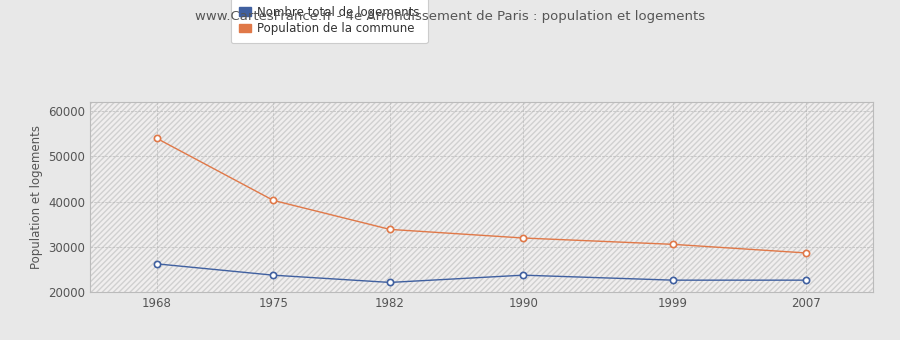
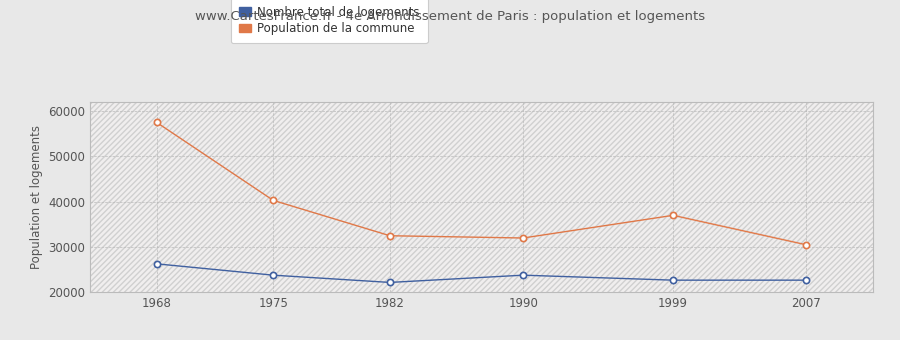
Population de la commune/1968: 54000 -> 57500
Population de la commune/1982: 33900 -> 32500
Population de la commune/1999: 30600 -> 37000
Population de la commune/2007: 28700 -> 30500
